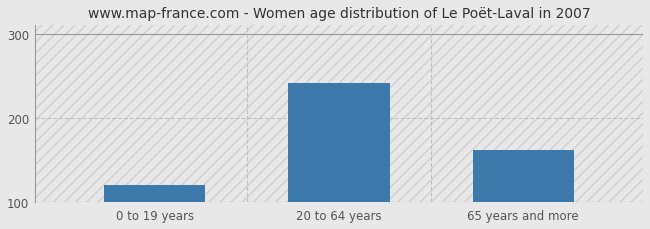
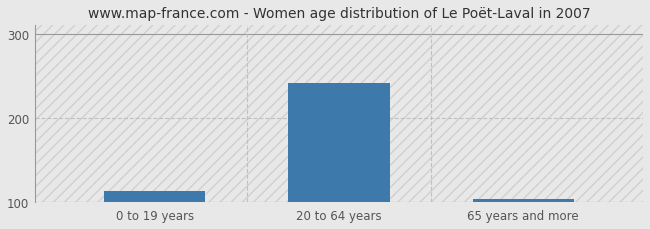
0 to 19 years: 120 -> 113
65 years and more: 162 -> 104
